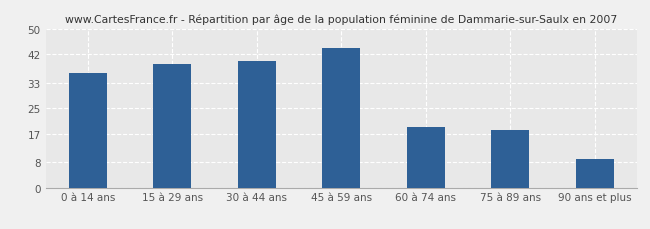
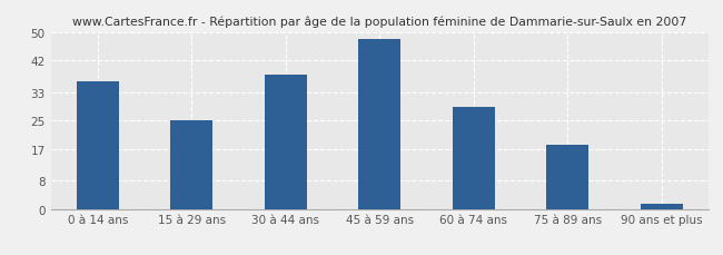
15 à 29 ans: 39.0 -> 25.0
30 à 44 ans: 40.0 -> 38.0
45 à 59 ans: 44.0 -> 48.0
60 à 74 ans: 19.0 -> 29.0
90 ans et plus: 9.0 -> 1.5
